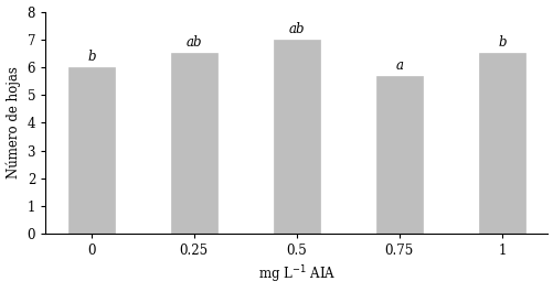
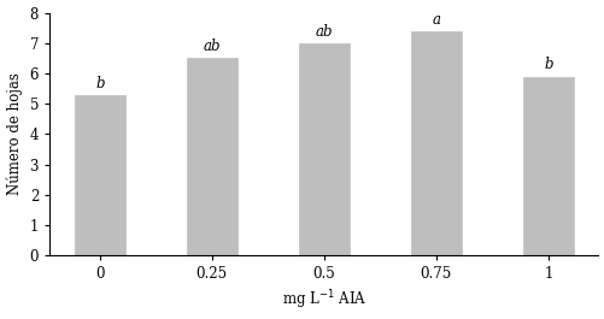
0: 6.0 -> 5.3
0.75: 5.7 -> 7.4
1: 6.5 -> 5.9
